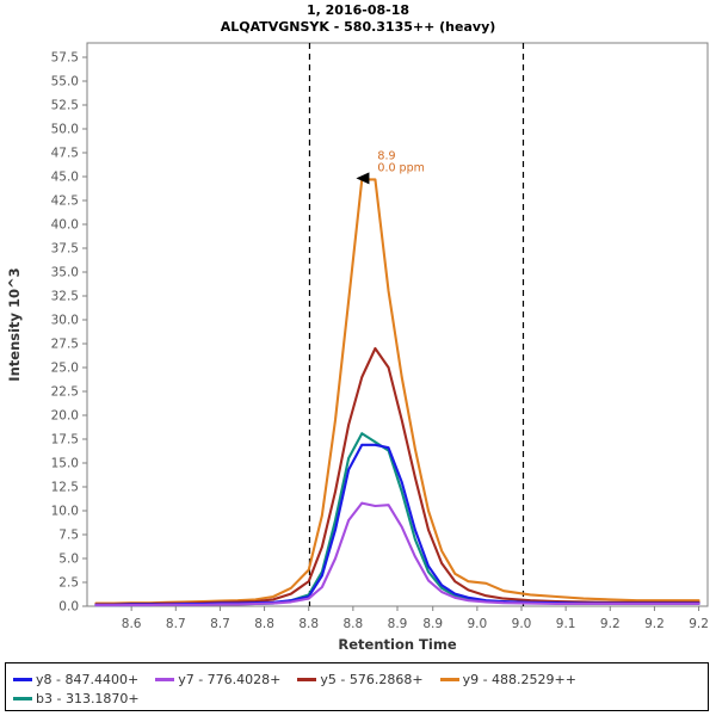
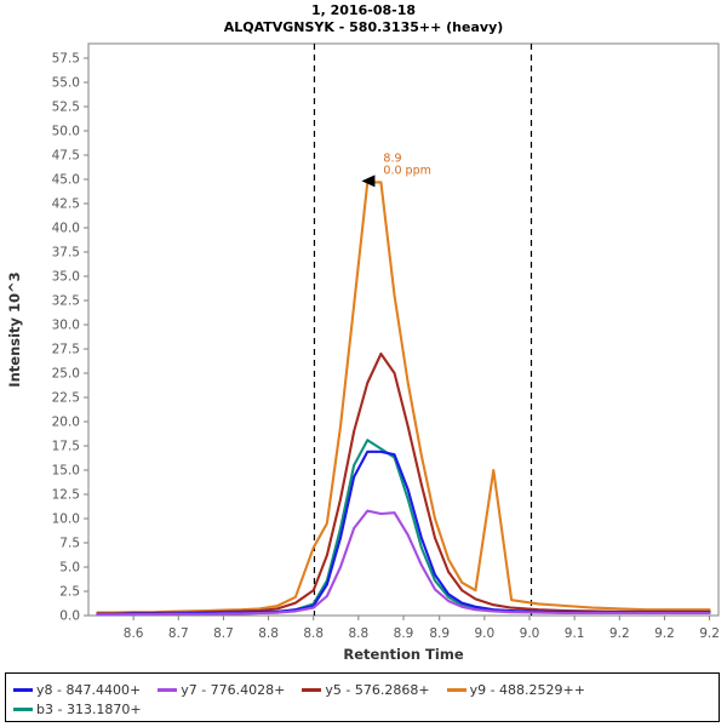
y9 - 488.2529++/8.8: 4 -> 7
y9 - 488.2529++/9.0: 2 -> 15
